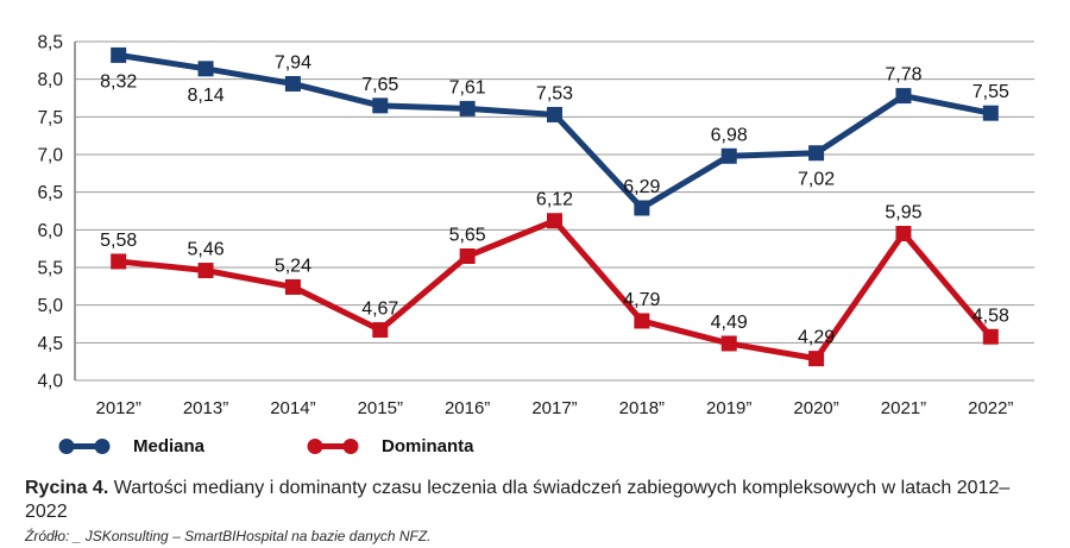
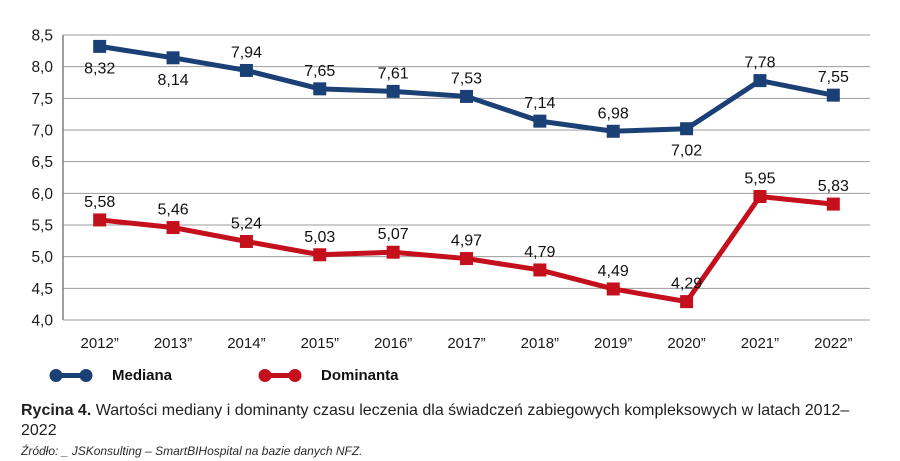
Dominanta/2015”: 4,67 -> 5,03
Dominanta/2016”: 5,65 -> 5,07
Dominanta/2017”: 6,12 -> 4,97
Mediana/2018”: 6,29 -> 7,14
Dominanta/2022”: 4,58 -> 5,83
